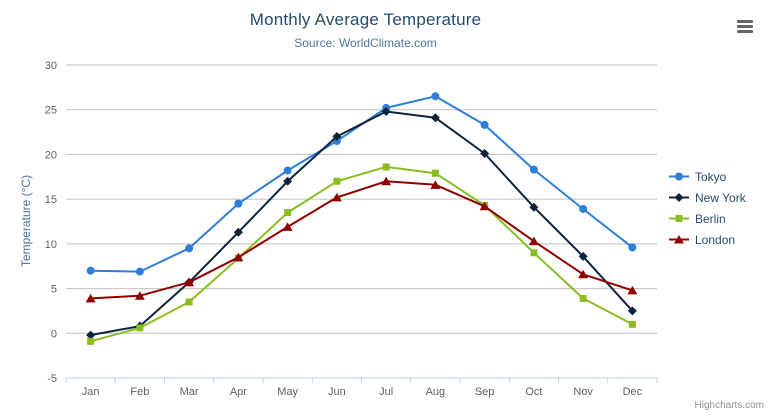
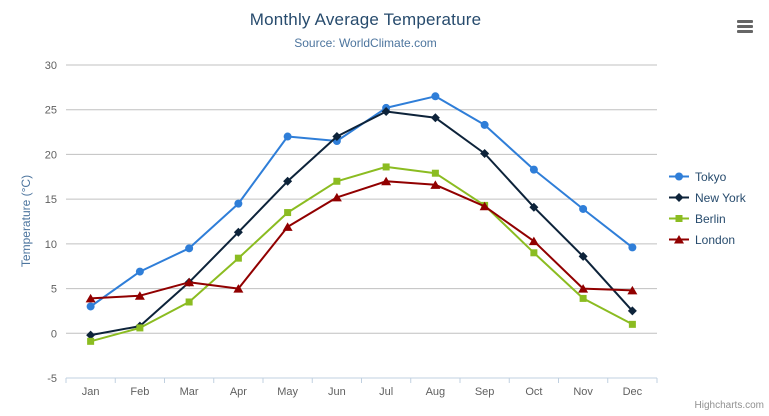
Tokyo/Jan: 7 -> 3
London/Apr: 8 -> 5
Tokyo/May: 18 -> 22
London/Nov: 7 -> 5
